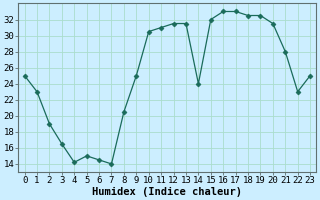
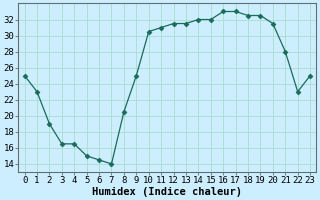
4: 14.2 -> 16.5
14: 24.0 -> 32.0
